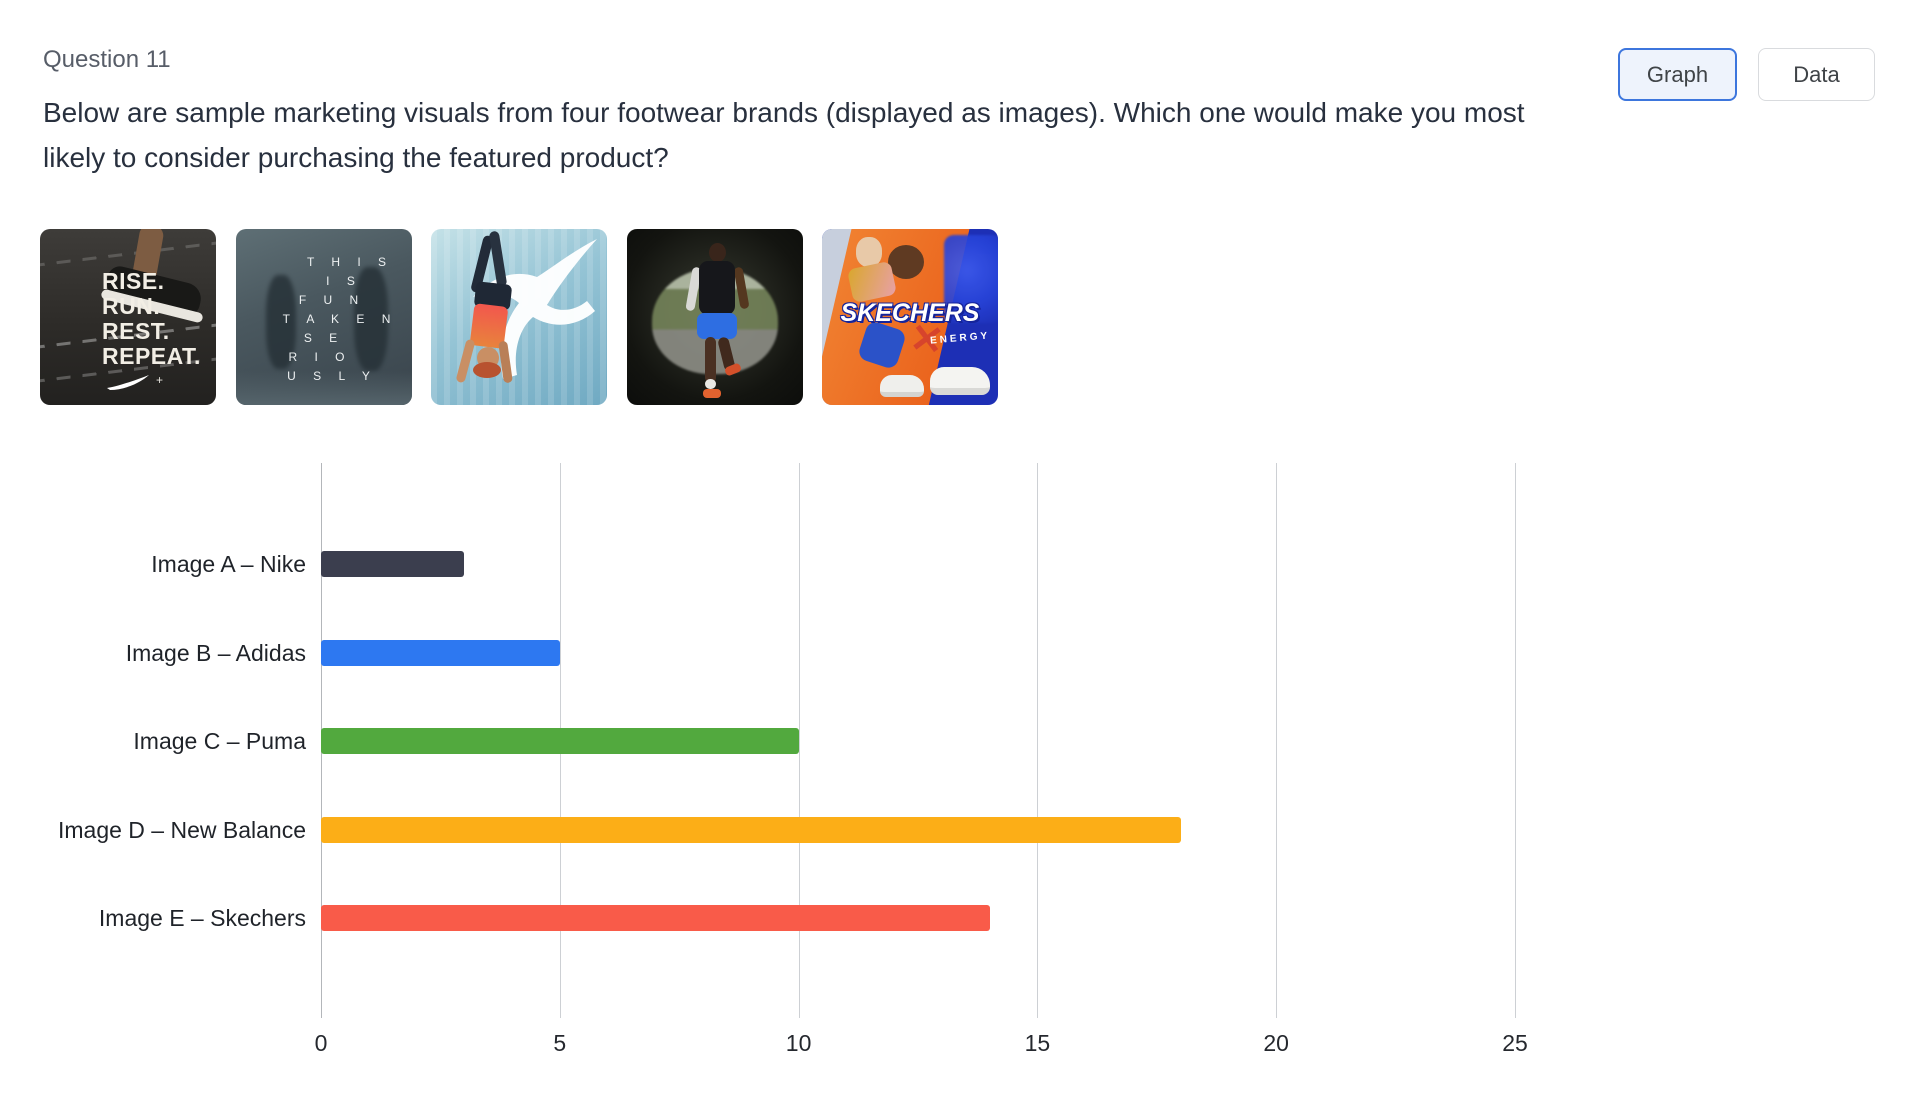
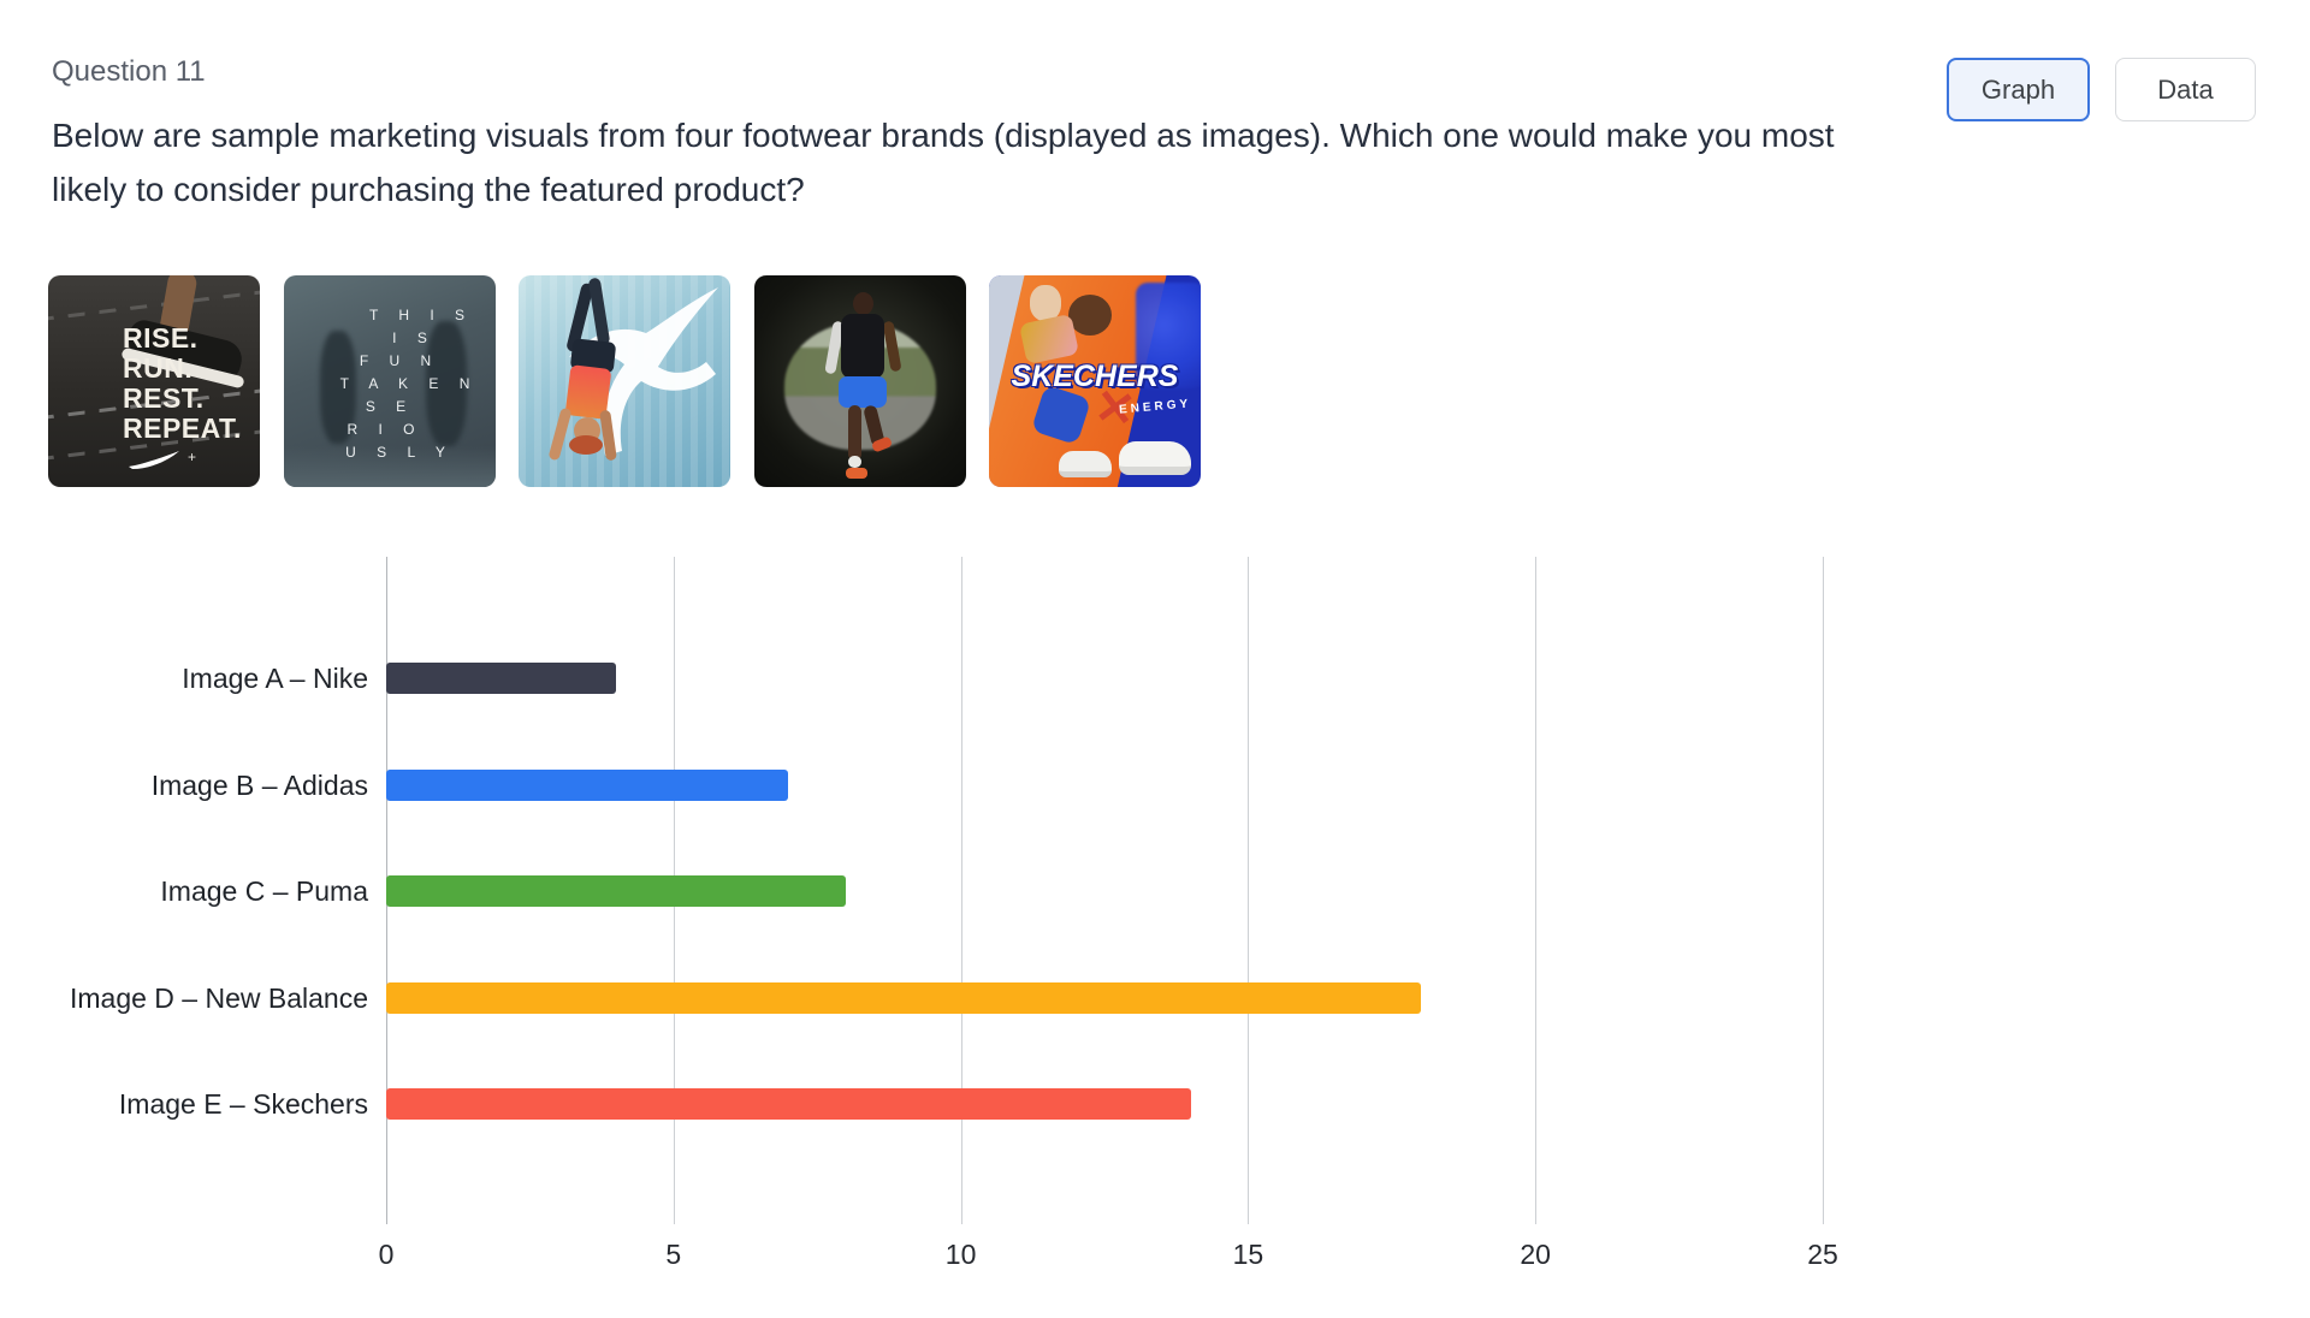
Image A – Nike: 3 -> 4
Image B – Adidas: 5 -> 7
Image C – Puma: 10 -> 8
